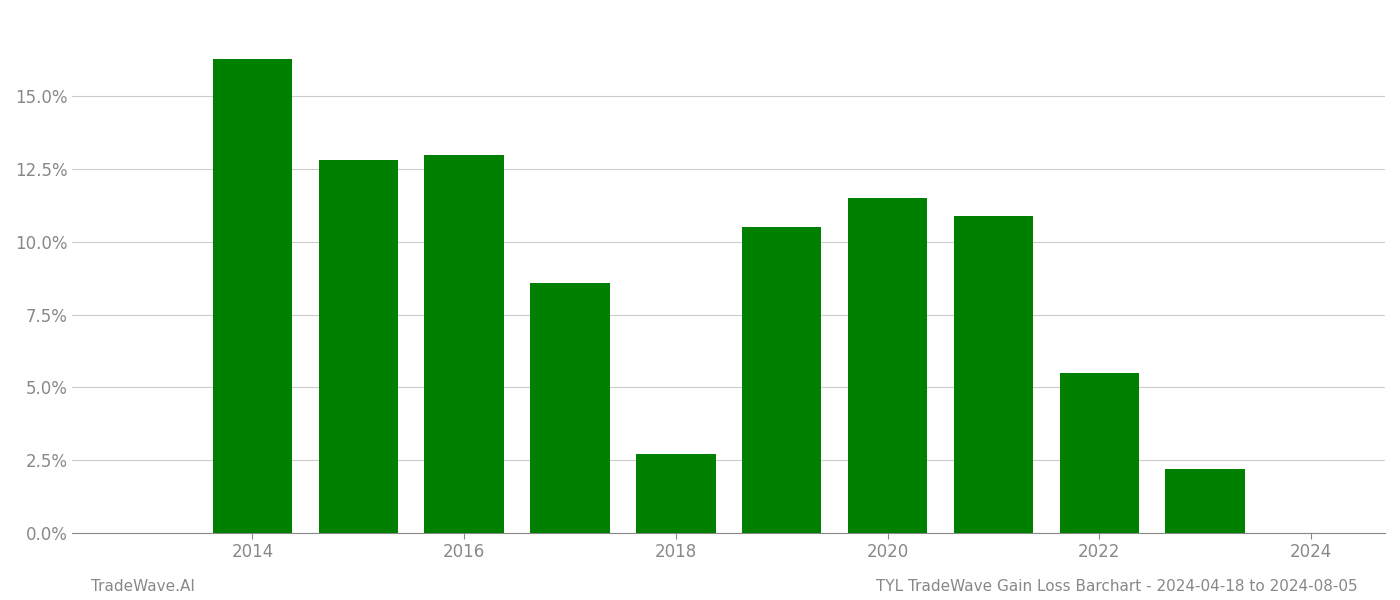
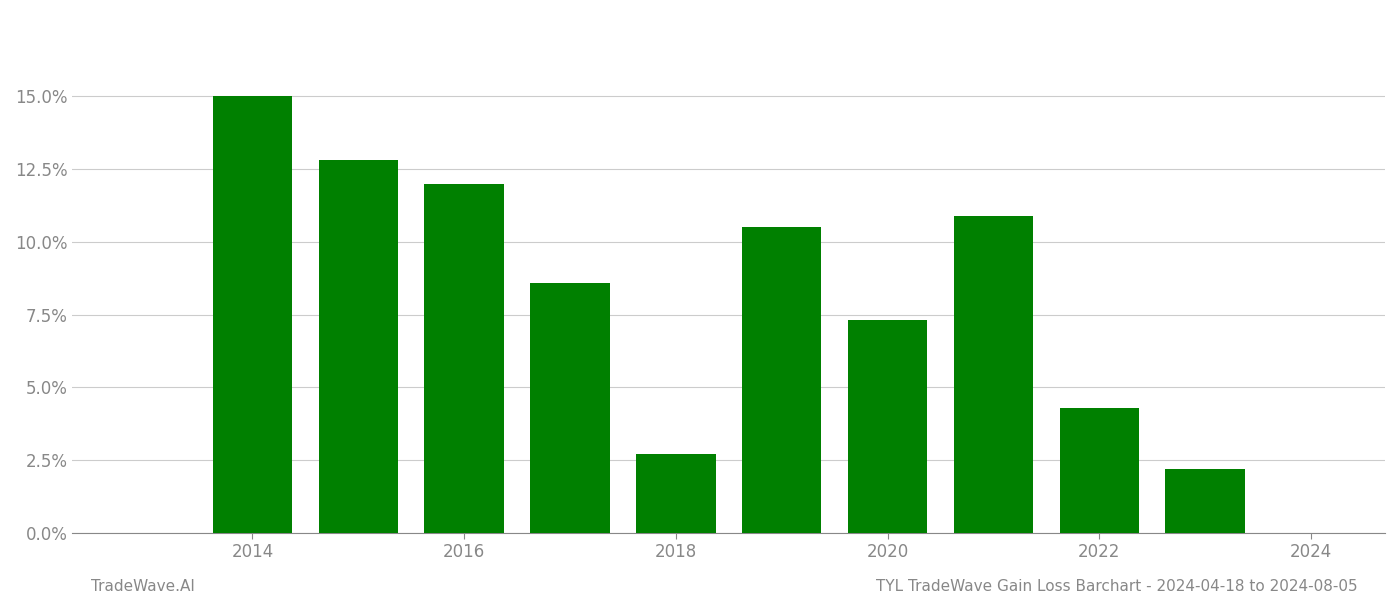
2014: 16.3% -> 15.0%
2016: 13.0% -> 12.0%
2020: 11.5% -> 7.3%
2022: 5.5% -> 4.3%
